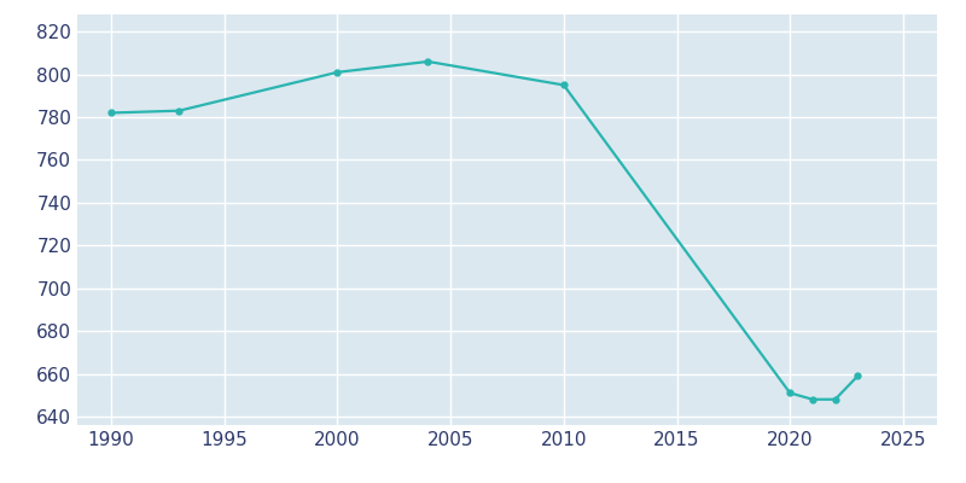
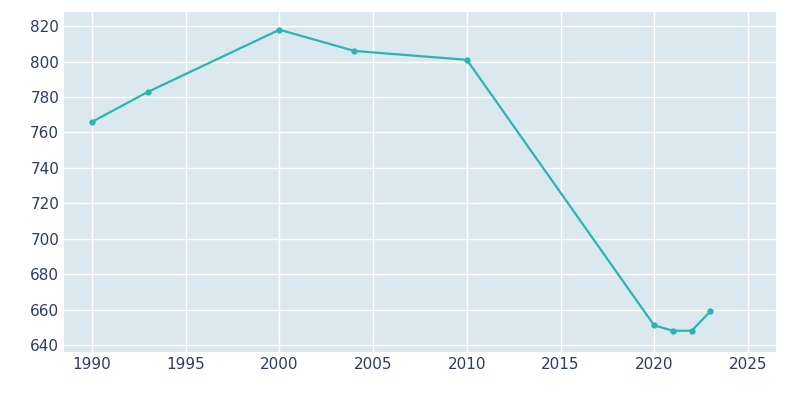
1990: 782 -> 766
2000: 801 -> 818
2010: 795 -> 801
